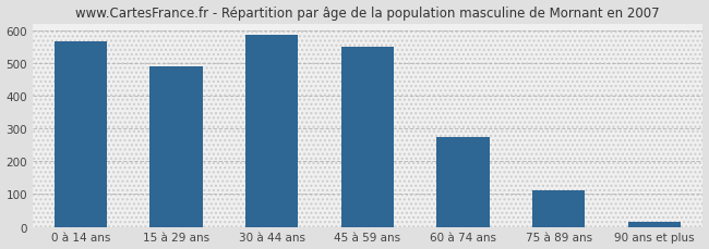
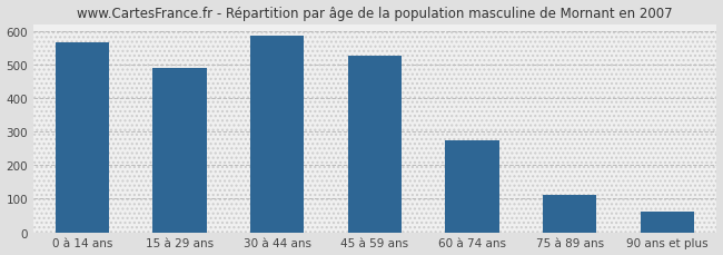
45 à 59 ans: 550 -> 525
90 ans et plus: 14 -> 60
